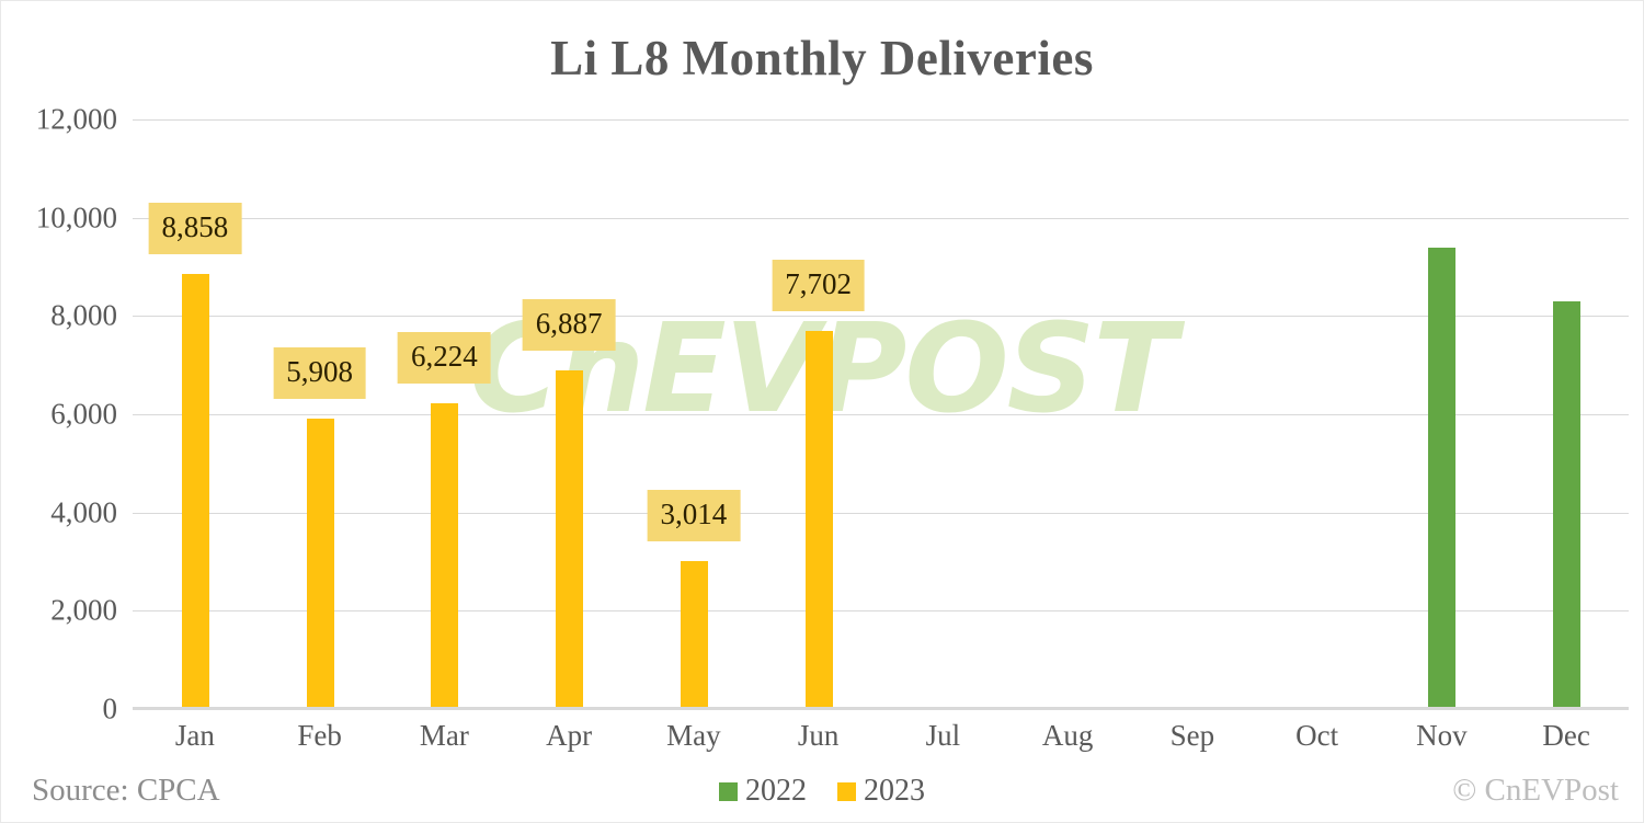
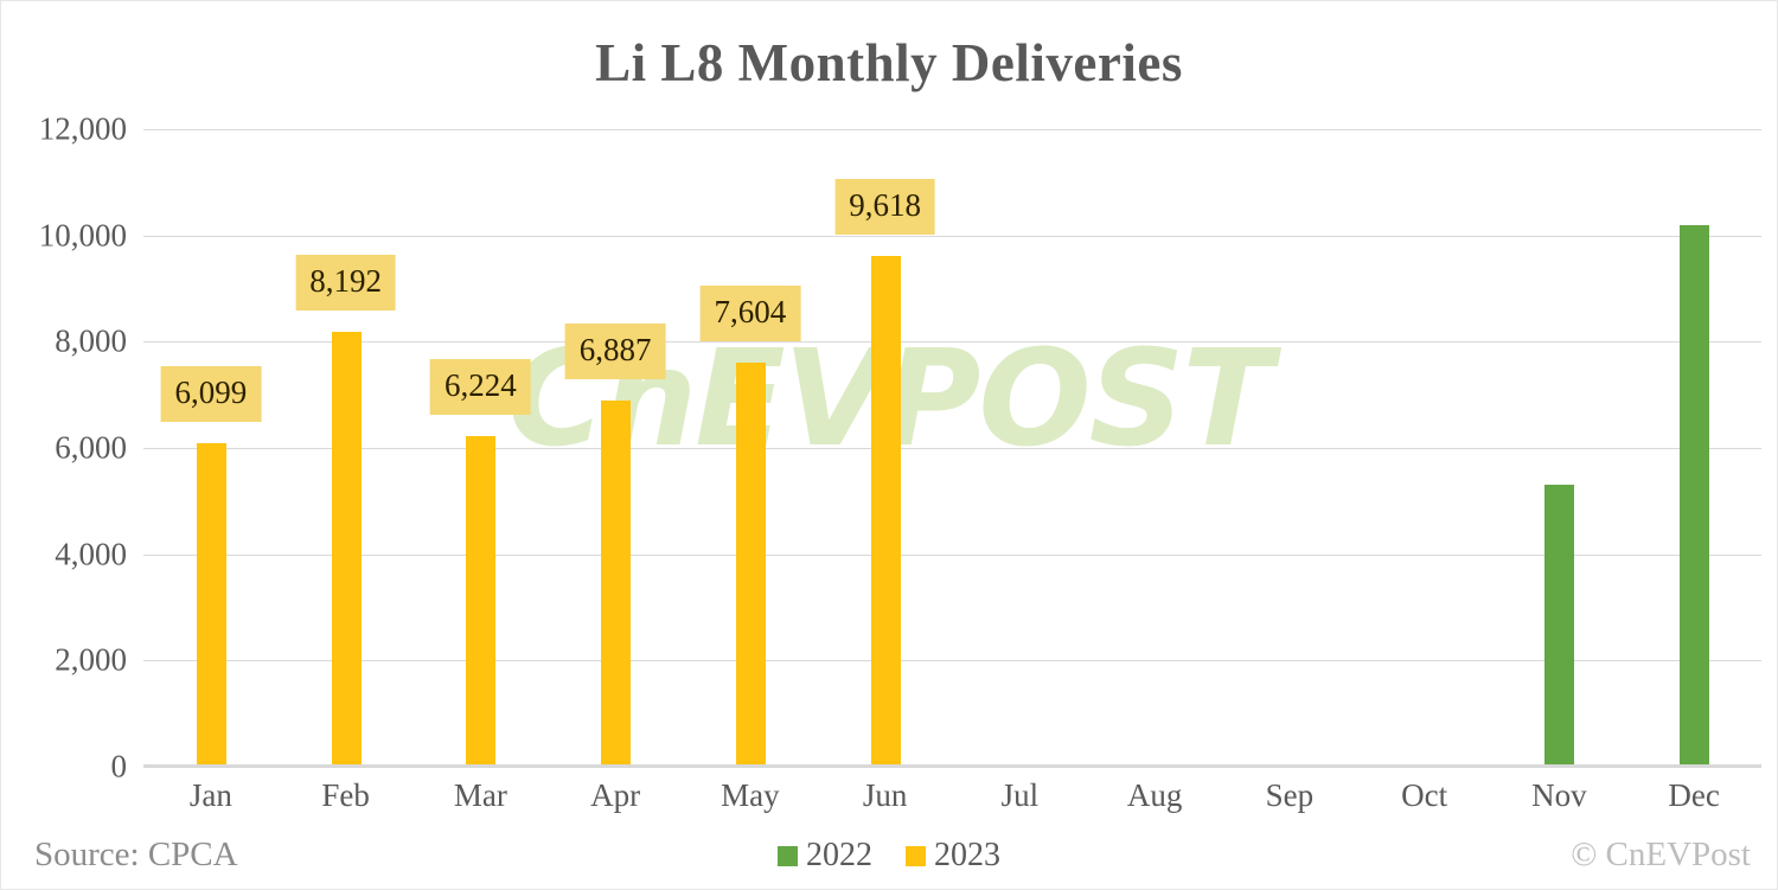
2023/Jan: 8,858 -> 6,099
2023/Feb: 5,908 -> 8,192
2023/May: 3,014 -> 7,604
2023/Jun: 7,702 -> 9,618
2022/Nov: 9400 -> 5300
2022/Dec: 8300 -> 10200
